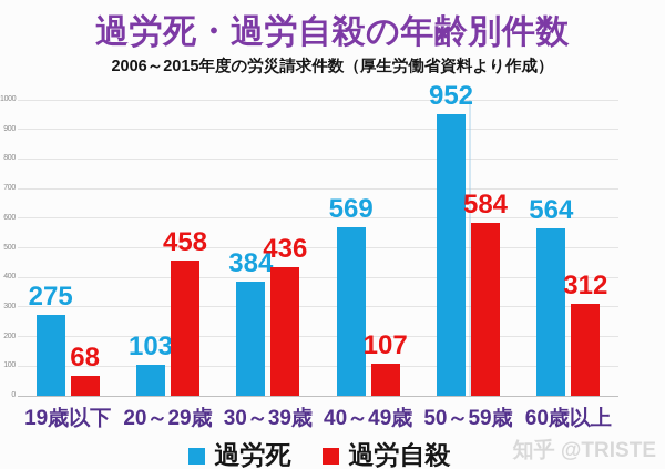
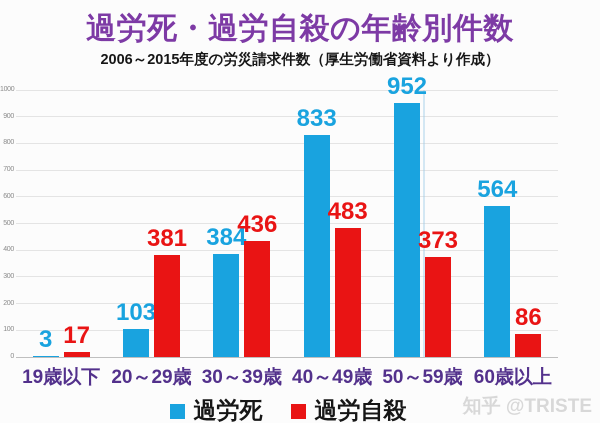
過労死/19歳以下: 275 -> 3
過労自殺/19歳以下: 68 -> 17
過労自殺/20～29歳: 458 -> 381
過労死/40～49歳: 569 -> 833
過労自殺/40～49歳: 107 -> 483
過労自殺/50～59歳: 584 -> 373
過労自殺/60歳以上: 312 -> 86
